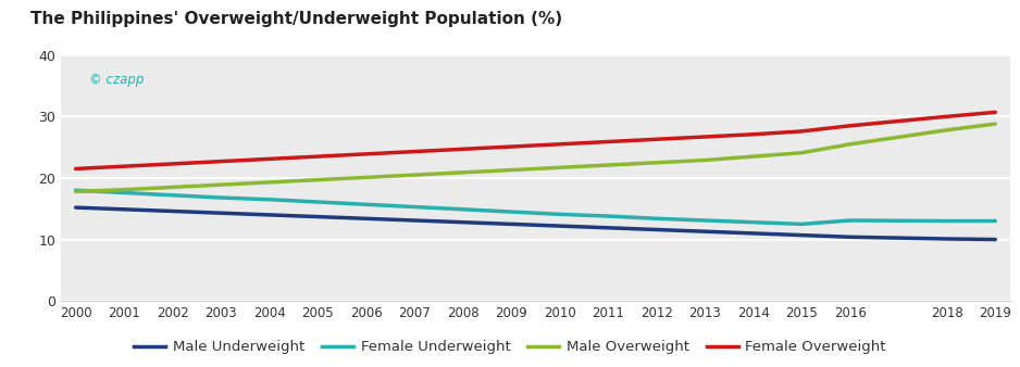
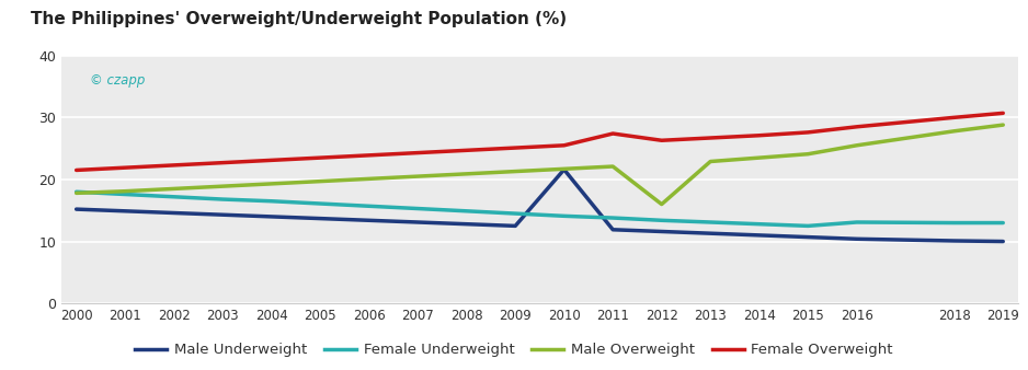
Male Underweight/2010: 12.2 -> 21.6
Female Overweight/2011: 25.9 -> 27.4
Male Overweight/2012: 22.5 -> 16.0
